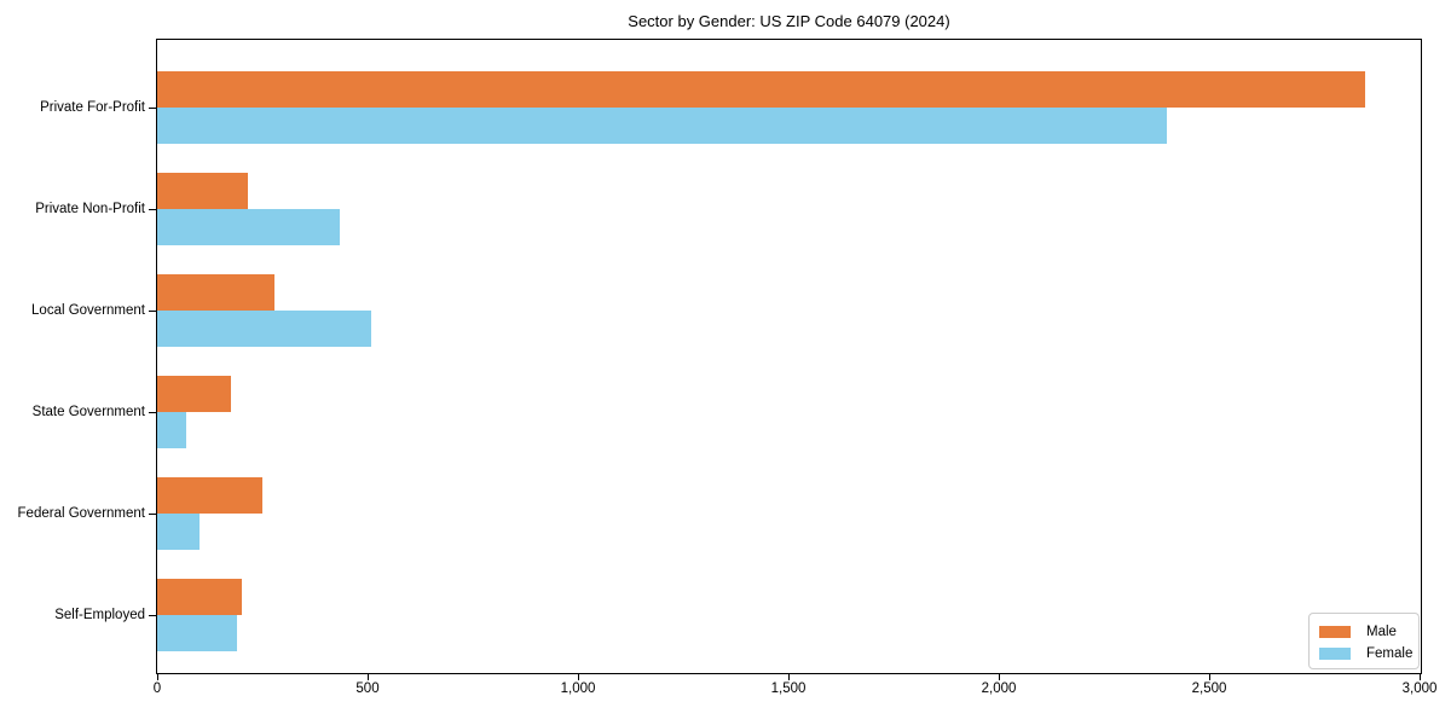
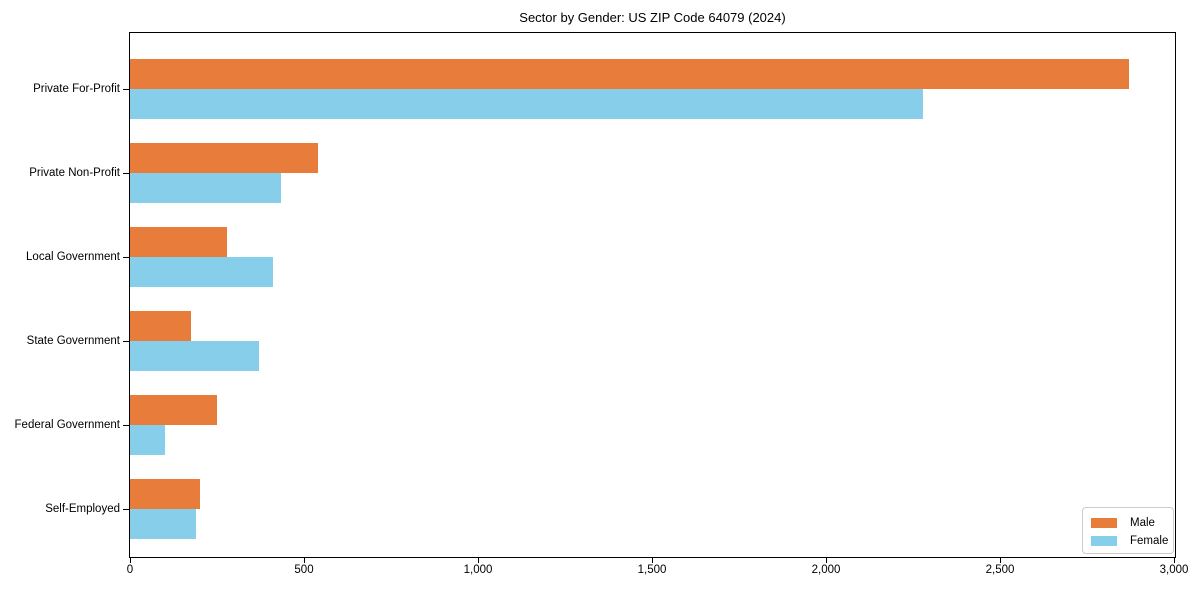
Female/Private For-Profit: 2400 -> 2280
Male/Private Non-Profit: 220 -> 540
Female/Local Government: 510 -> 410
Female/State Government: 70 -> 370
